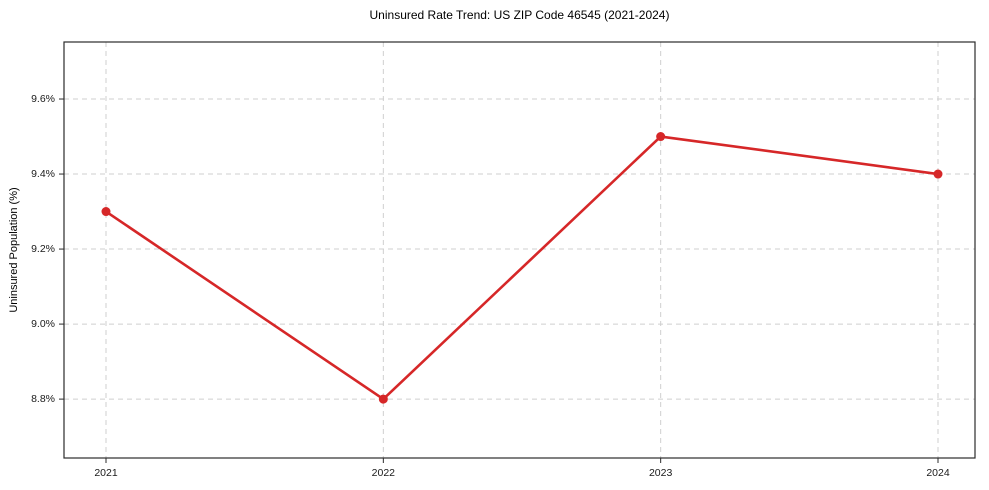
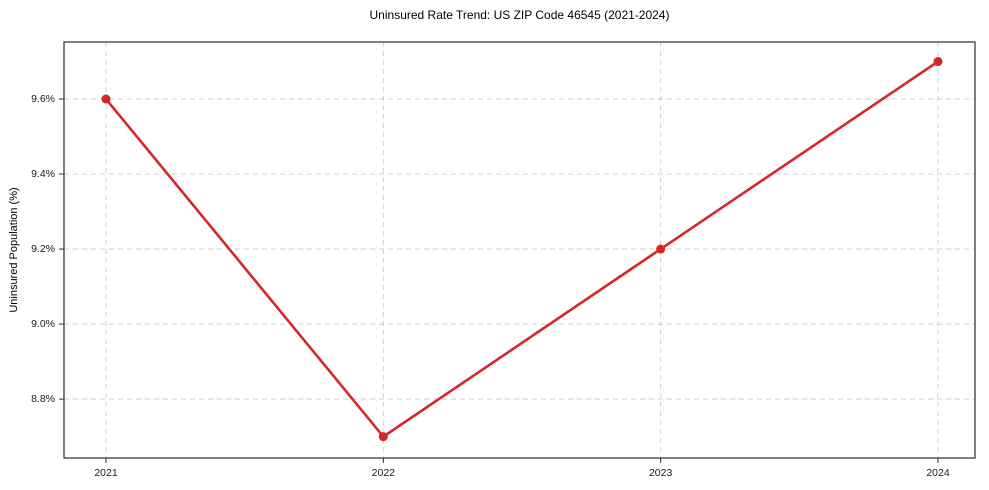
2021: 9.3% -> 9.6%
2022: 8.8% -> 8.7%
2023: 9.5% -> 9.2%
2024: 9.4% -> 9.7%
